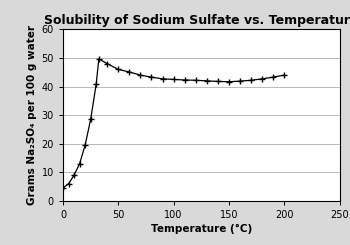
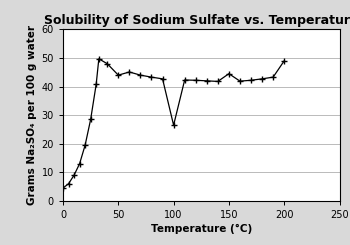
50: 46.0 -> 44.0
100: 42.5 -> 26.5
150: 41.7 -> 44.5
200: 44.0 -> 49.0
